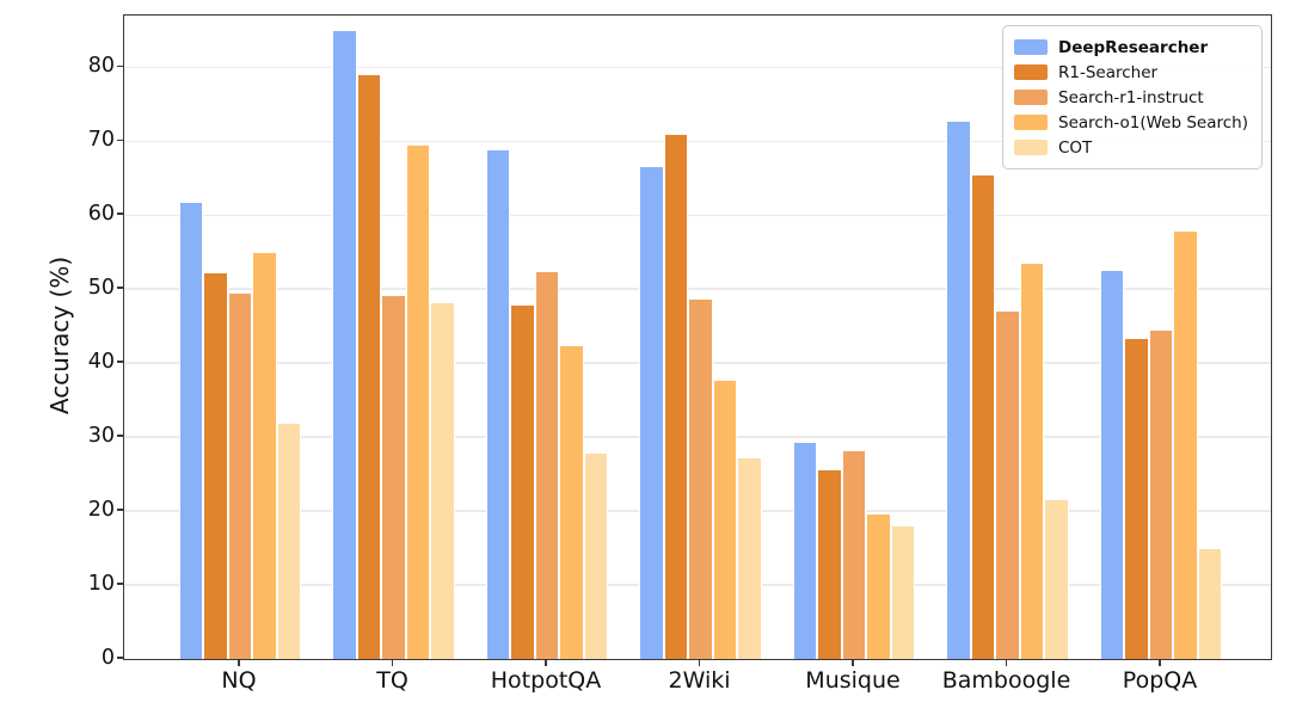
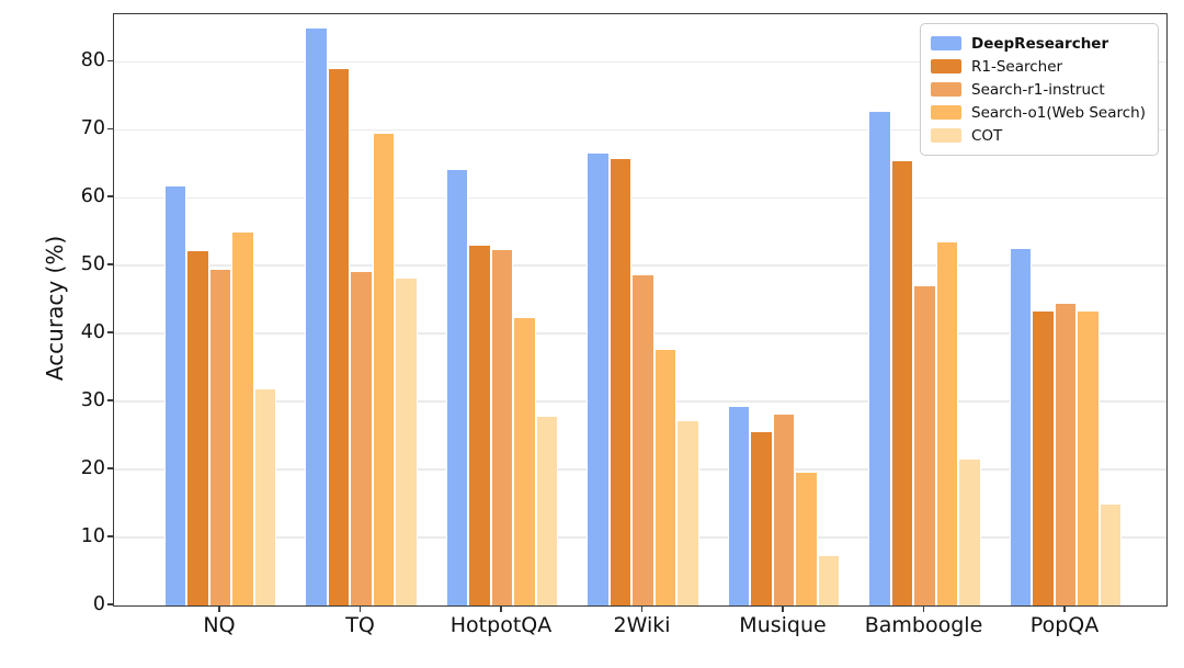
DeepResearcher/HotpotQA: 69 -> 64
R1-Searcher/HotpotQA: 48 -> 53
R1-Searcher/2Wiki: 71 -> 66
COT/Musique: 18 -> 7
Search-o1(Web Search)/PopQA: 58 -> 43
